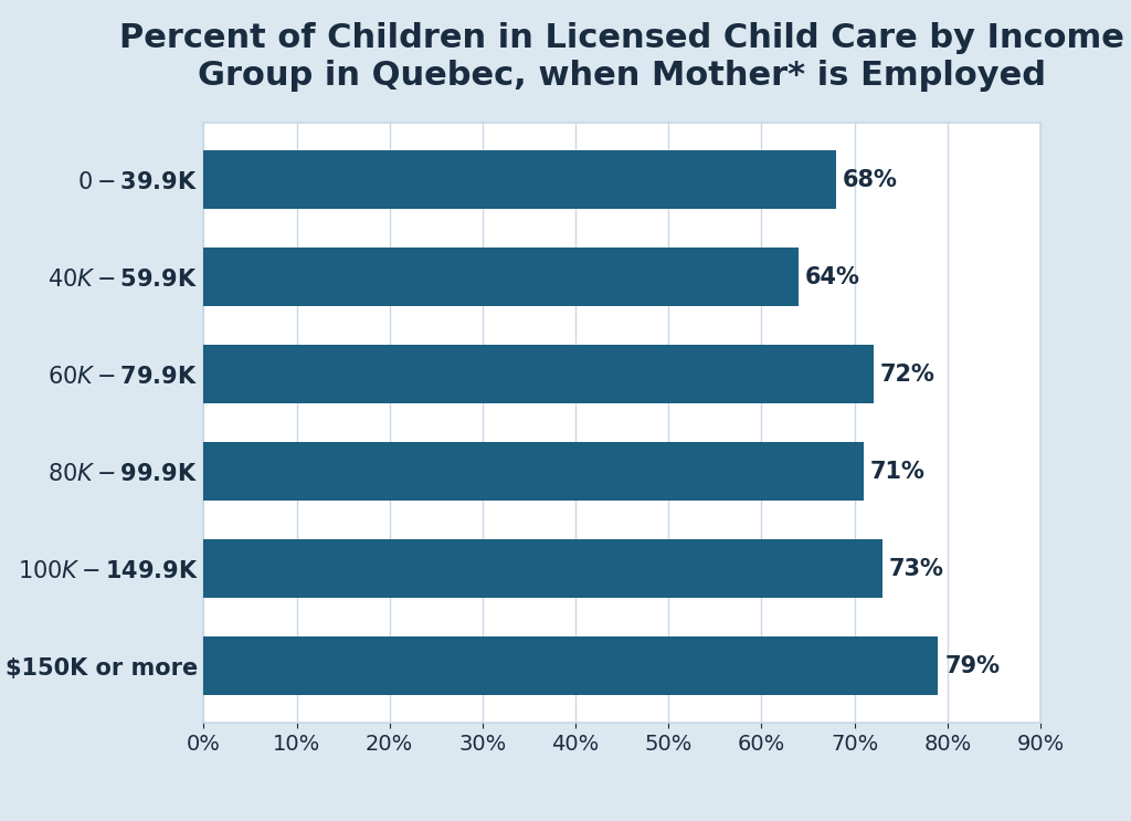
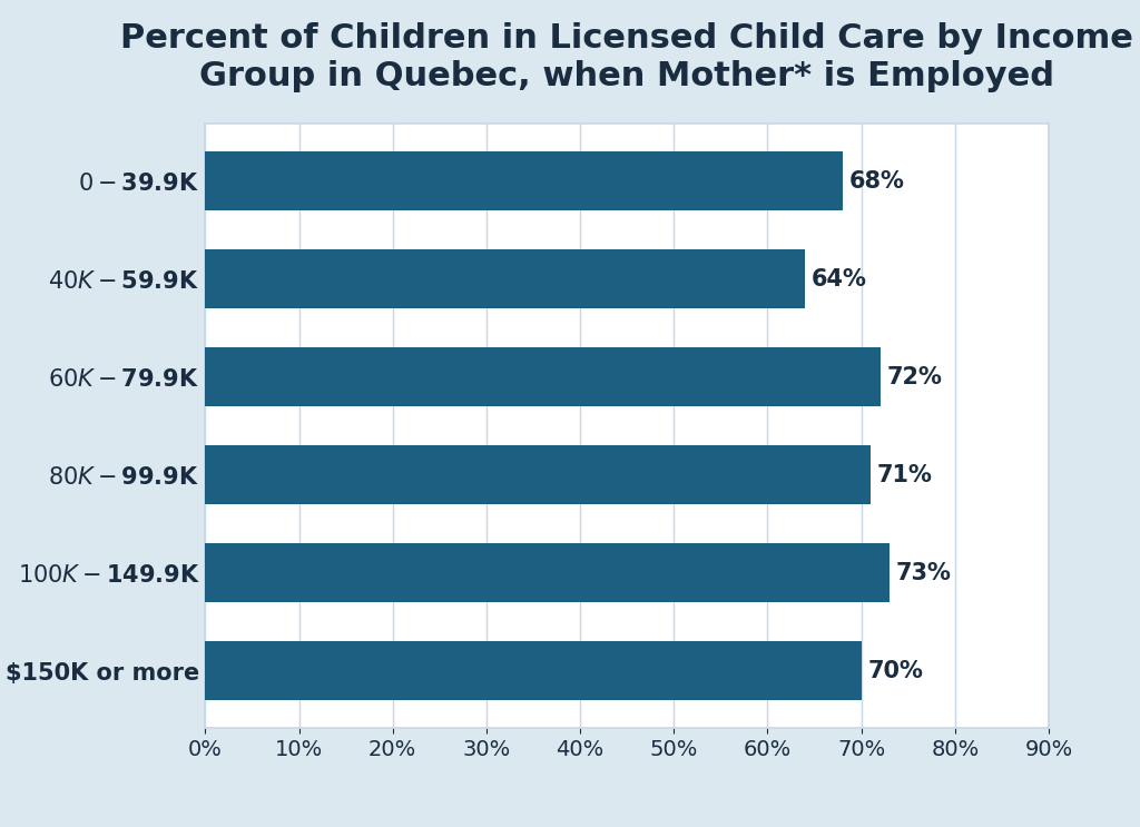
$150K or more: 79% -> 70%
